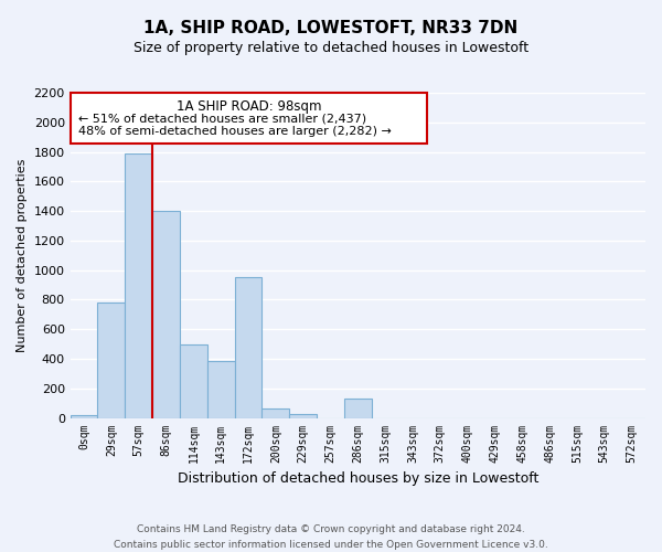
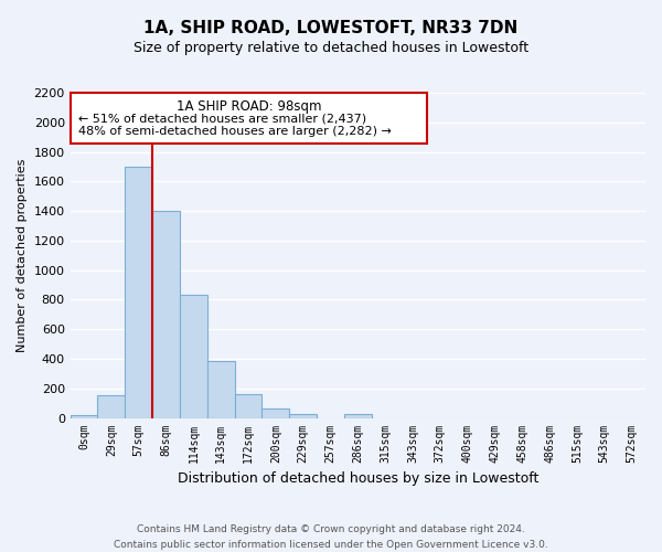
29sqm: 780 -> 160
57sqm: 1790 -> 1700
114sqm: 500 -> 830
172sqm: 950 -> 160
286sqm: 130 -> 20
